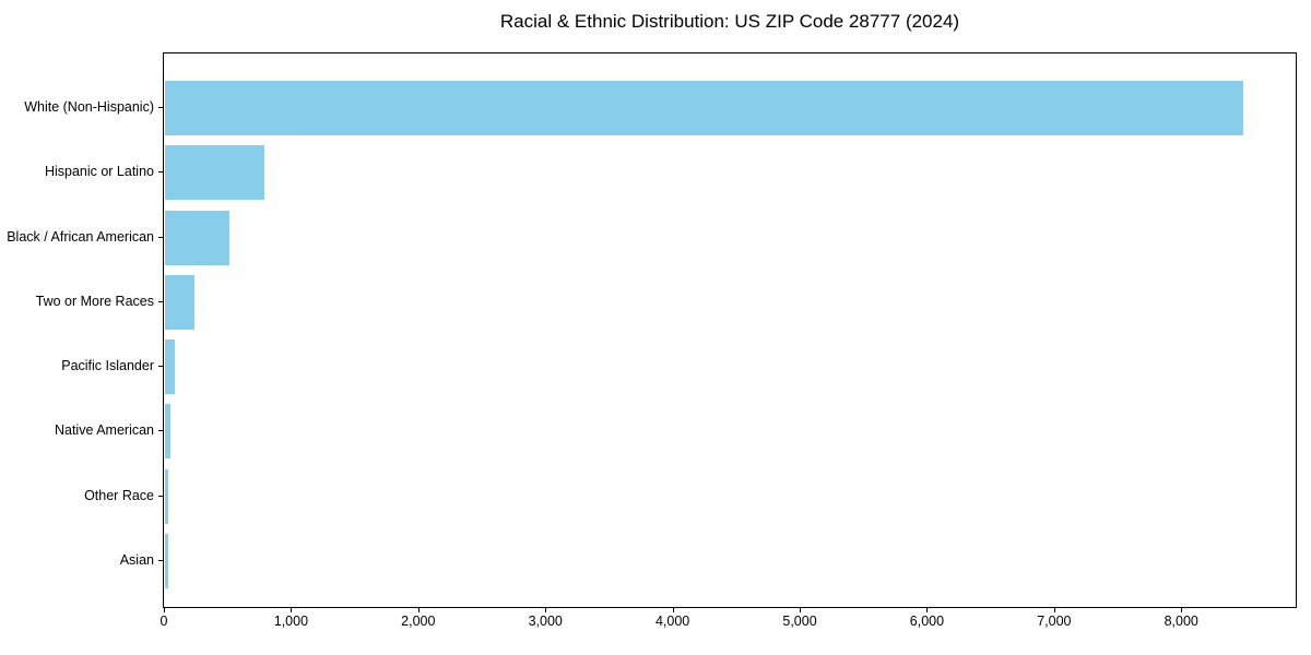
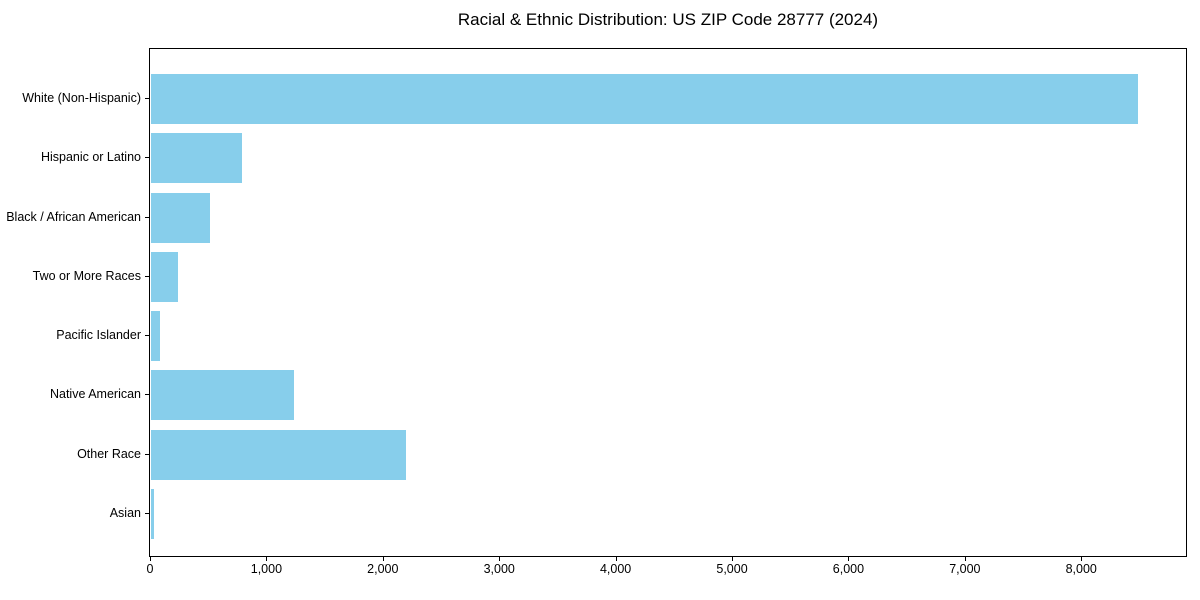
Native American: 40 -> 1230
Other Race: 30 -> 2190
